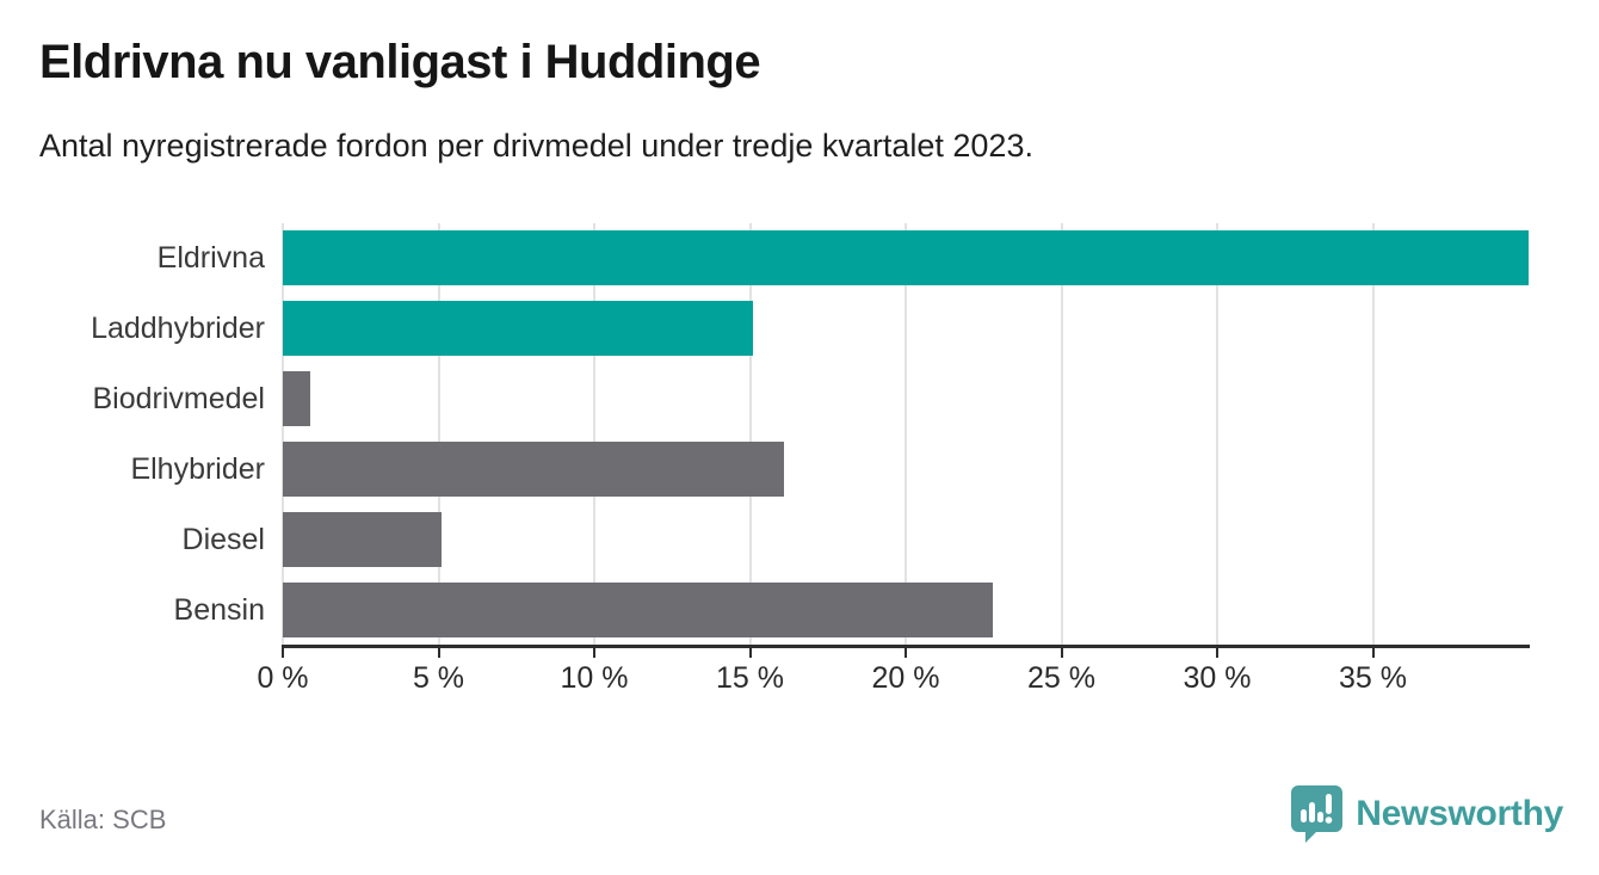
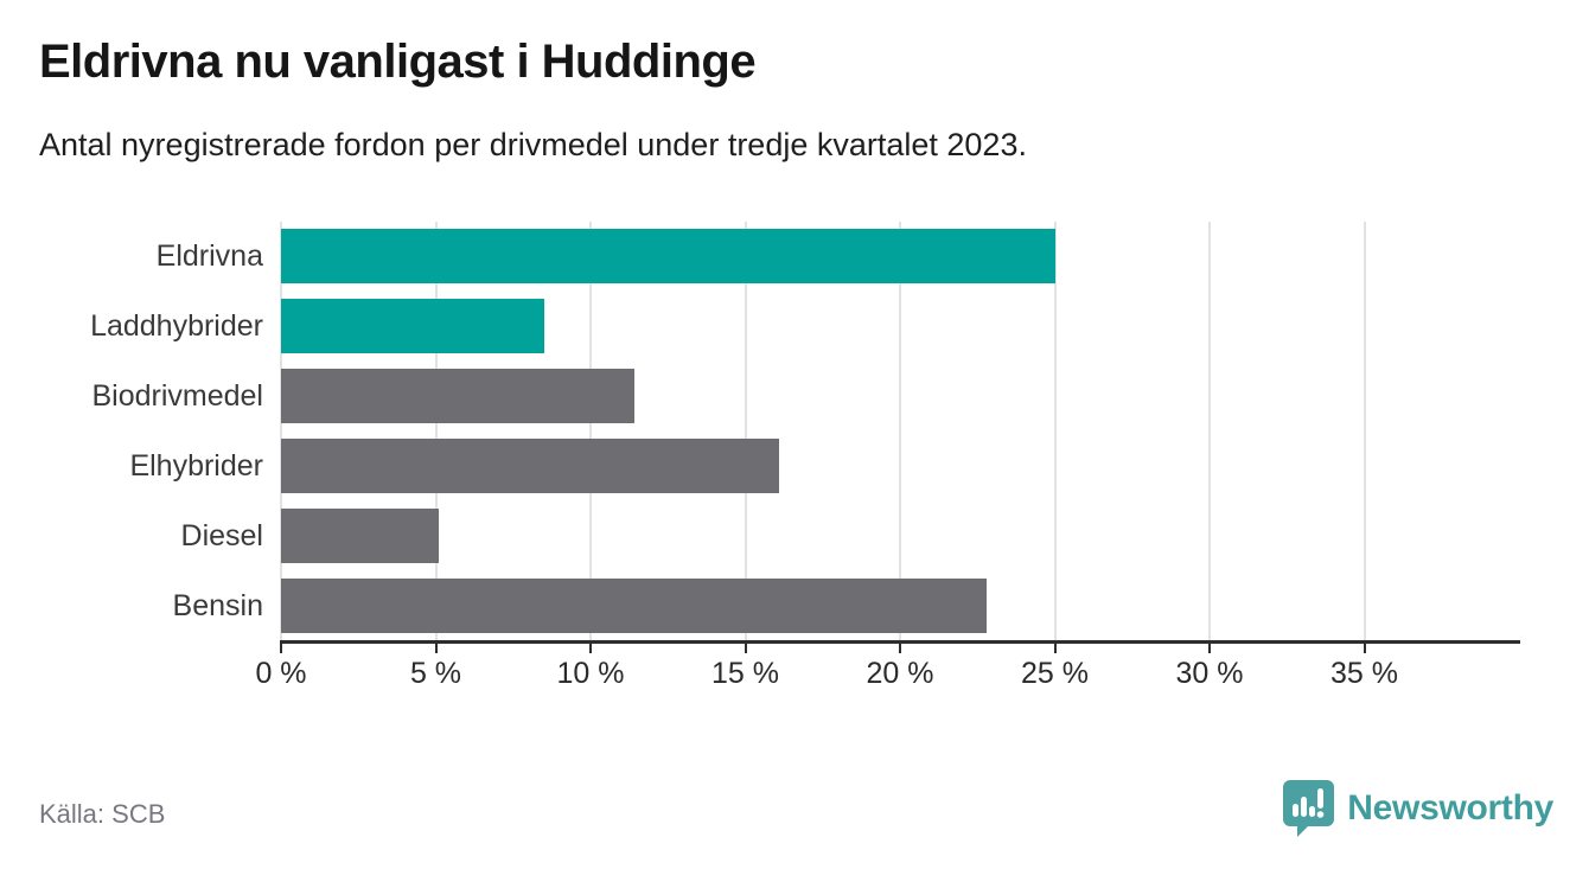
Eldrivna: 40.0% -> 25.0%
Laddhybrider: 15.1% -> 8.5%
Biodrivmedel: 0.9% -> 11.4%
